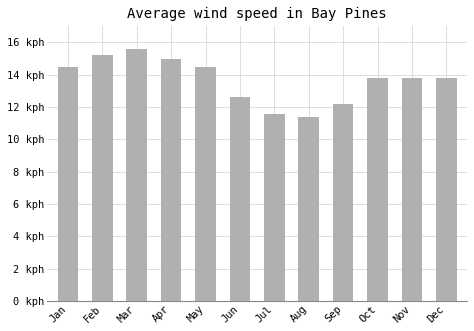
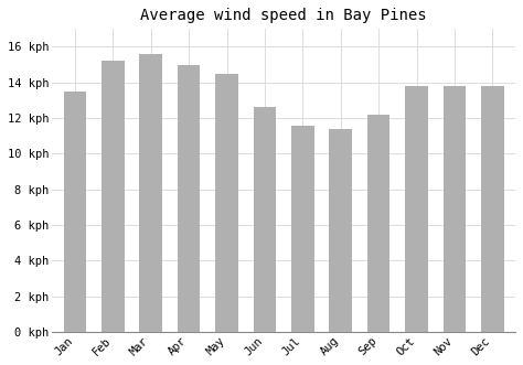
Jan: 14.5 kph -> 13.5 kph
